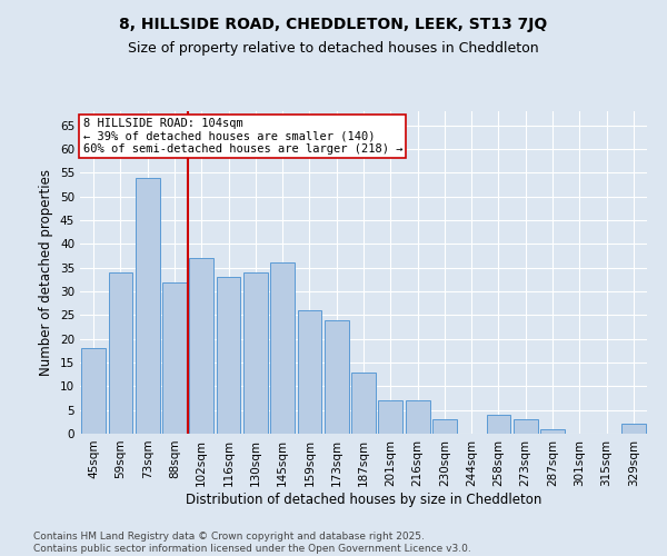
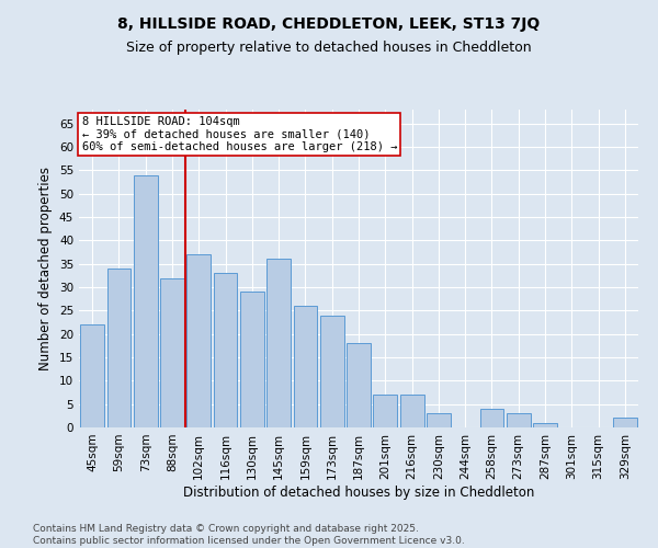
45sqm: 18 -> 22
130sqm: 34 -> 29
187sqm: 13 -> 18
